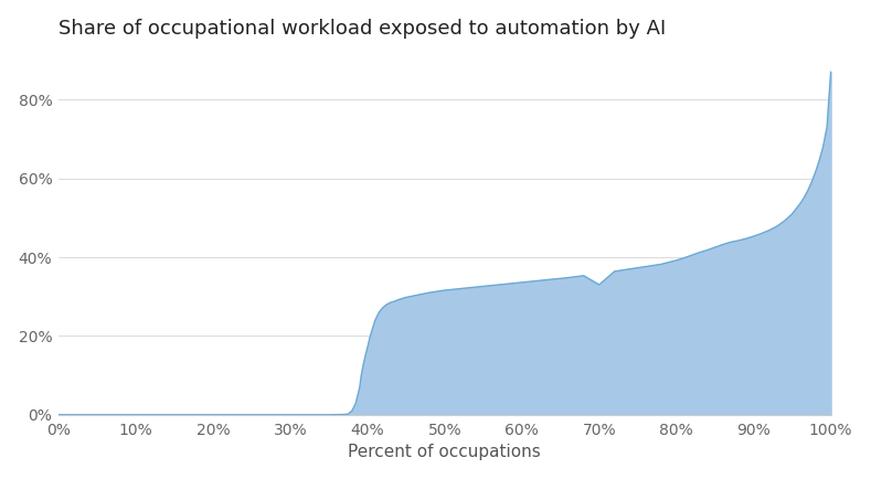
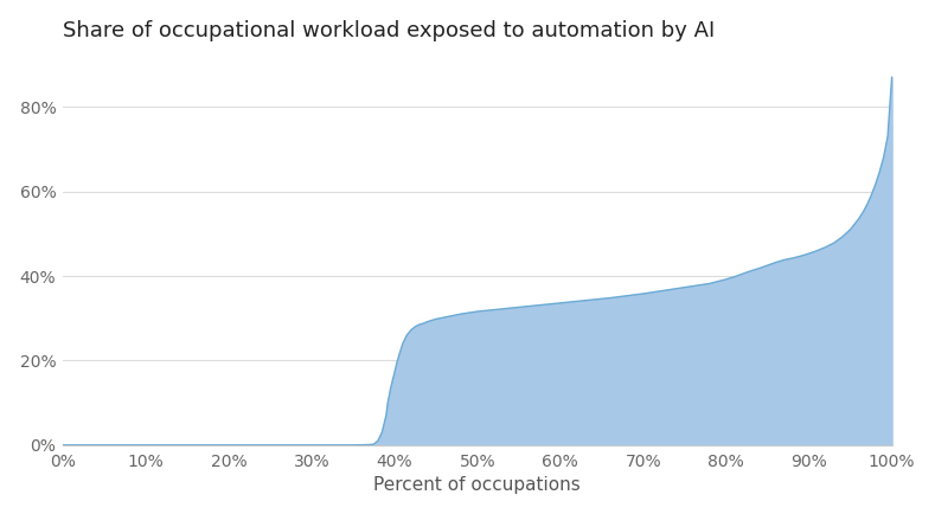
70%: 33.0% -> 35.8%
